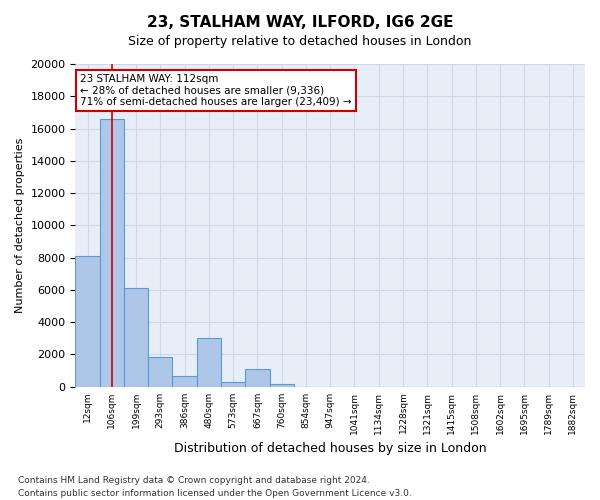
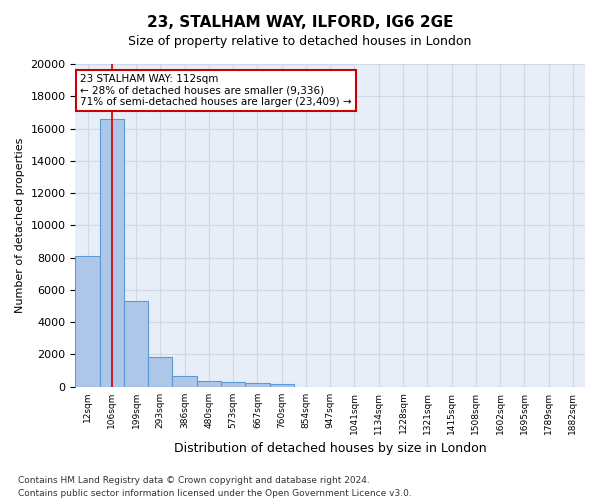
199sqm: 6100 -> 5300
480sqm: 3000 -> 400
667sqm: 1100 -> 200
